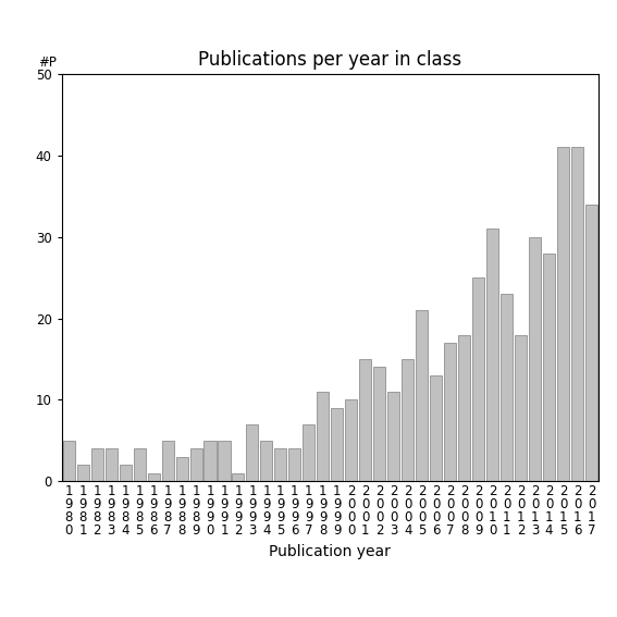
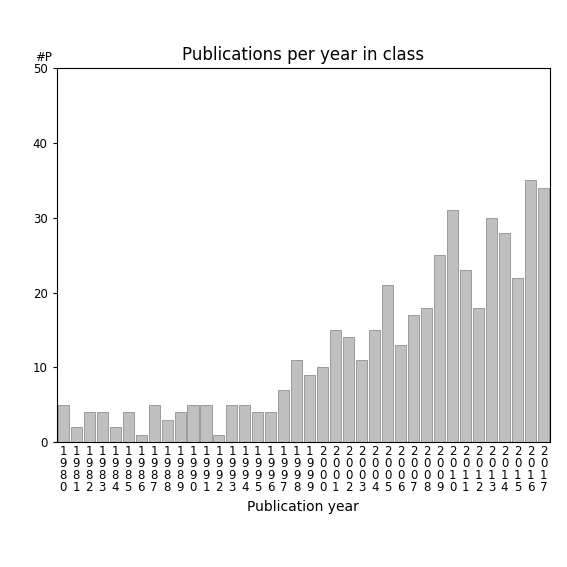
1 9 9 3: 7 -> 5
2 0 1 5: 41 -> 22
2 0 1 6: 41 -> 35
